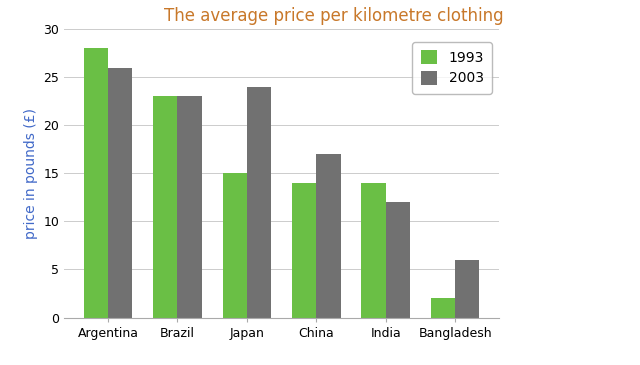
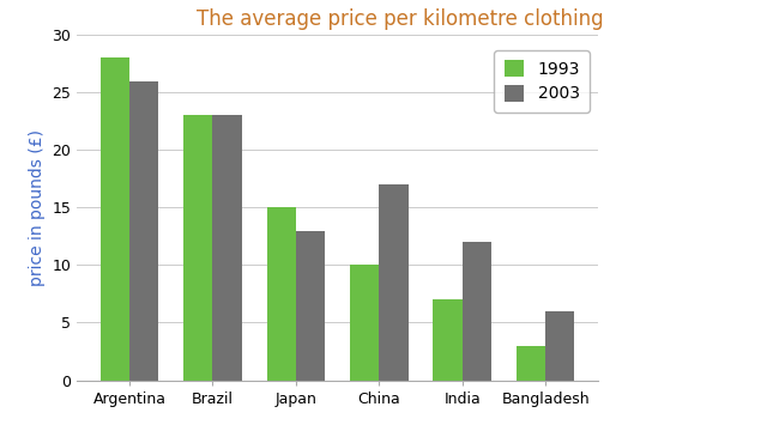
2003/Japan: 24 -> 13
1993/China: 14 -> 10
1993/India: 14 -> 7
1993/Bangladesh: 2 -> 3
